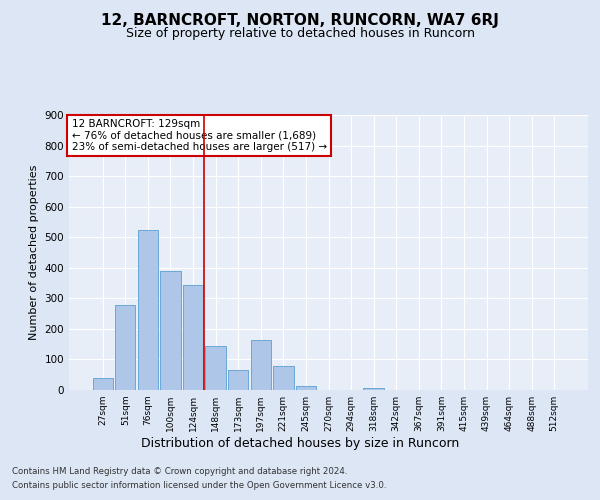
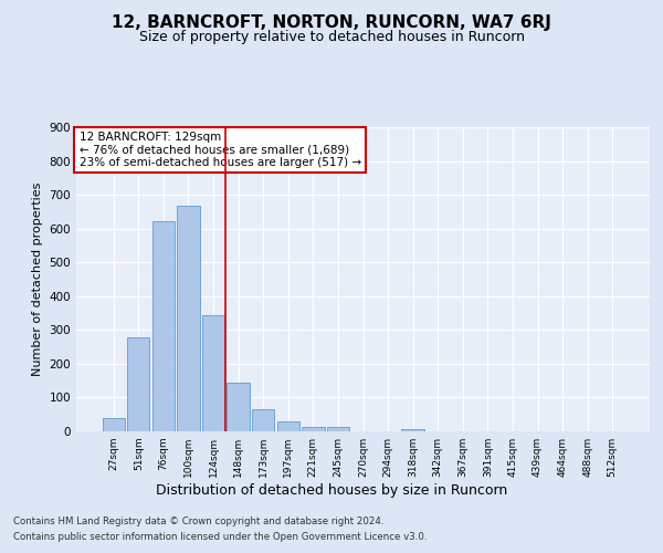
76sqm: 525 -> 623
100sqm: 390 -> 668
197sqm: 165 -> 28
221sqm: 80 -> 13
